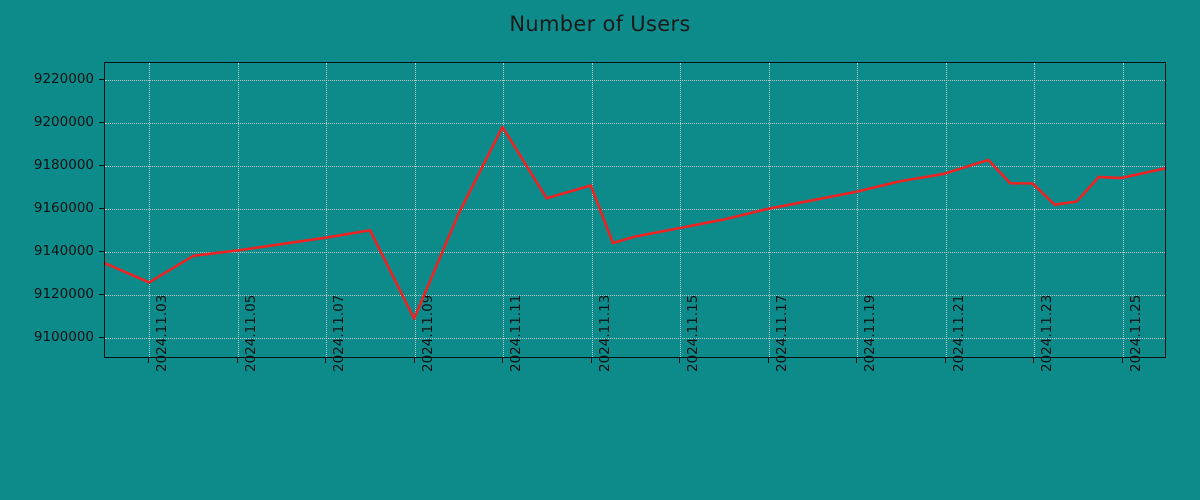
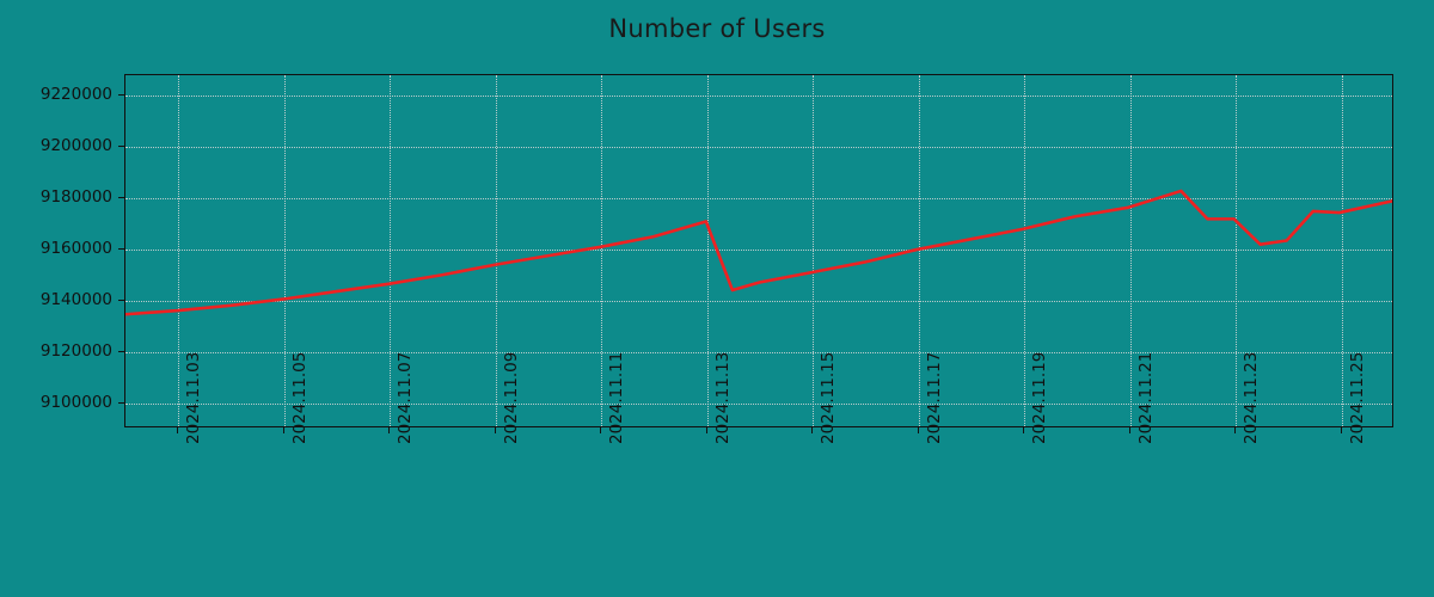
2024.11.03: 9125000 -> 9136000
2024.11.09: 9108000 -> 9154000
2024.11.11: 9198000 -> 9160000
